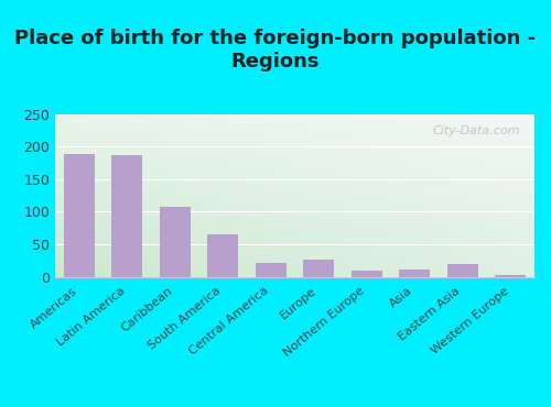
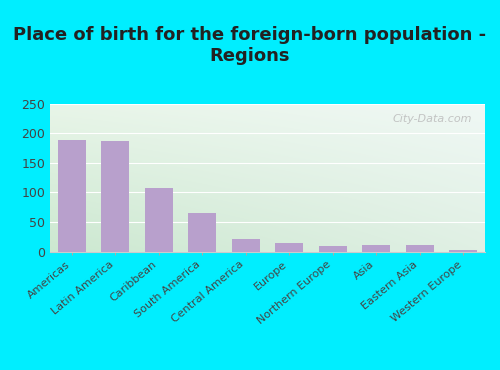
Europe: 26 -> 14
Eastern Asia: 20 -> 11
